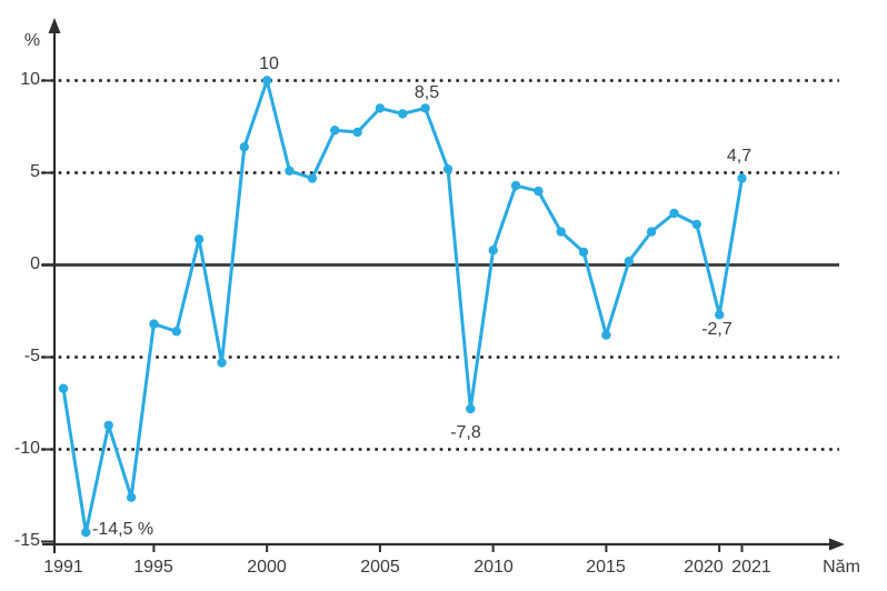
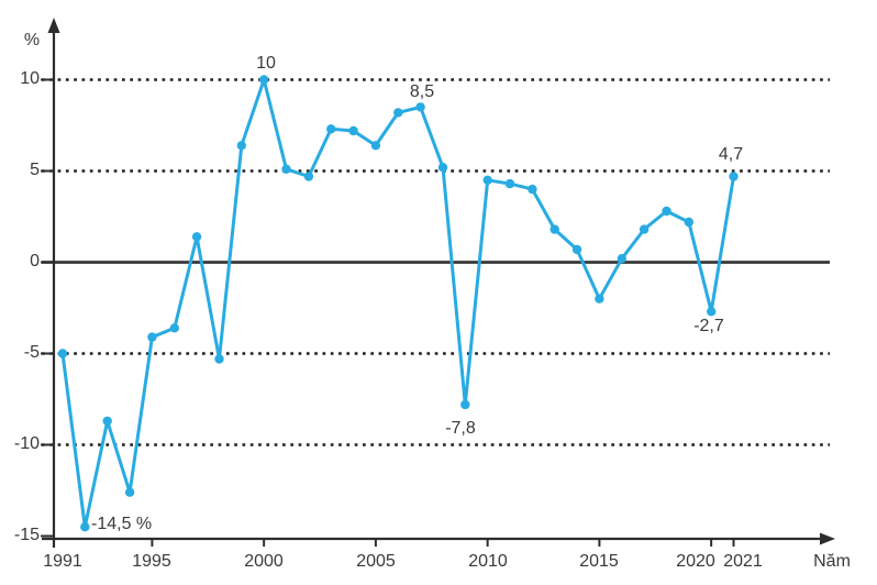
1991: -6.7 -> -5.0
1995: -3.2 -> -4.1
2005: 8.5 -> 6.4
2010: 0.8 -> 4.5
2015: -3.8 -> -2.0
